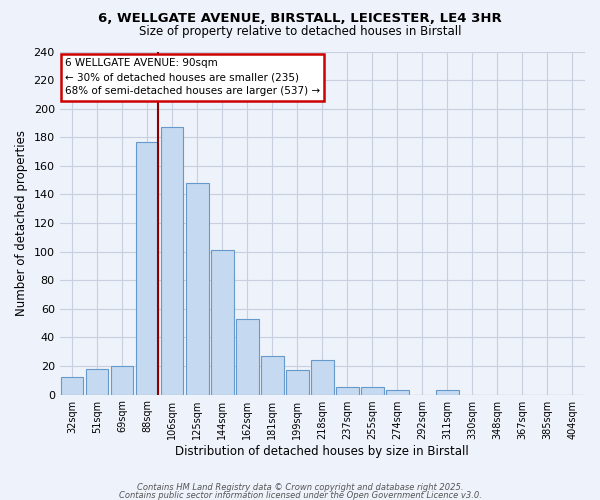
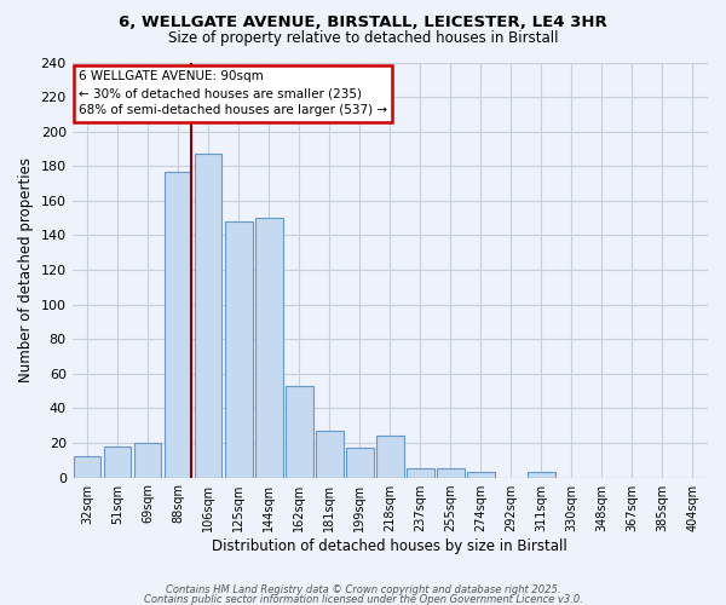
144sqm: 101 -> 150
